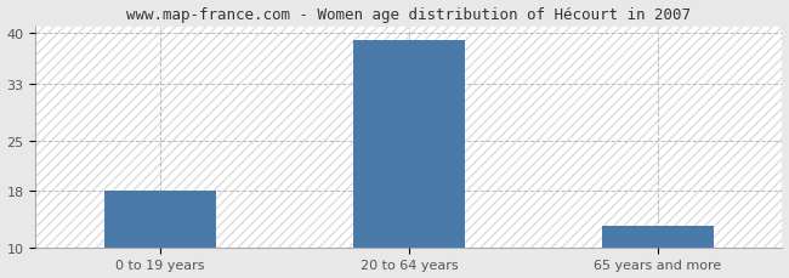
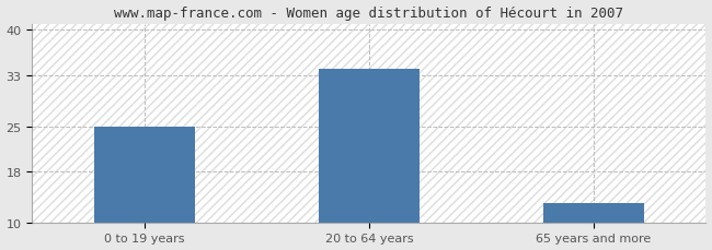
0 to 19 years: 18 -> 25
20 to 64 years: 39 -> 34
